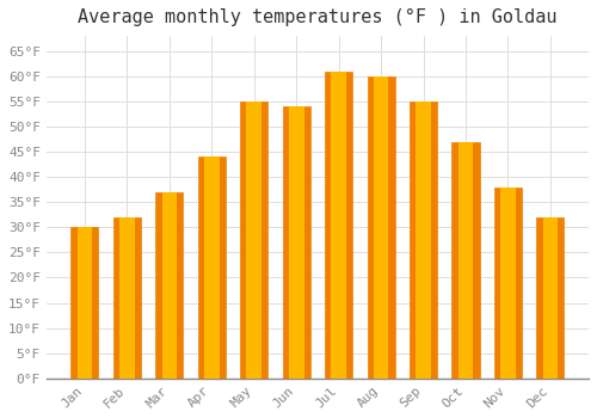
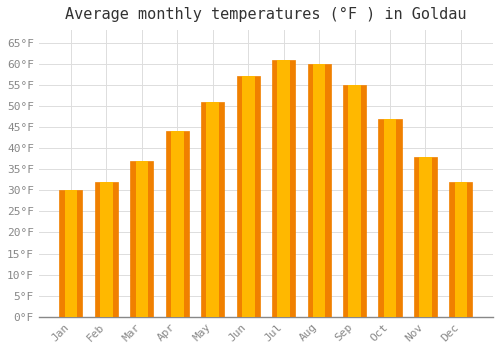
May: 55°F -> 51°F
Jun: 54°F -> 57°F
